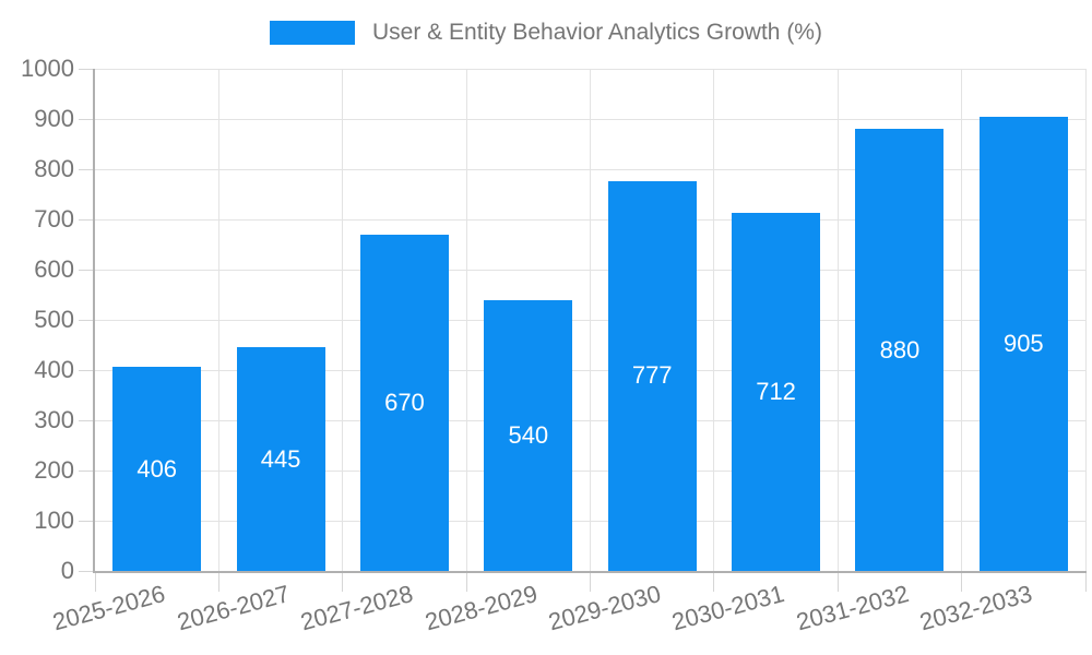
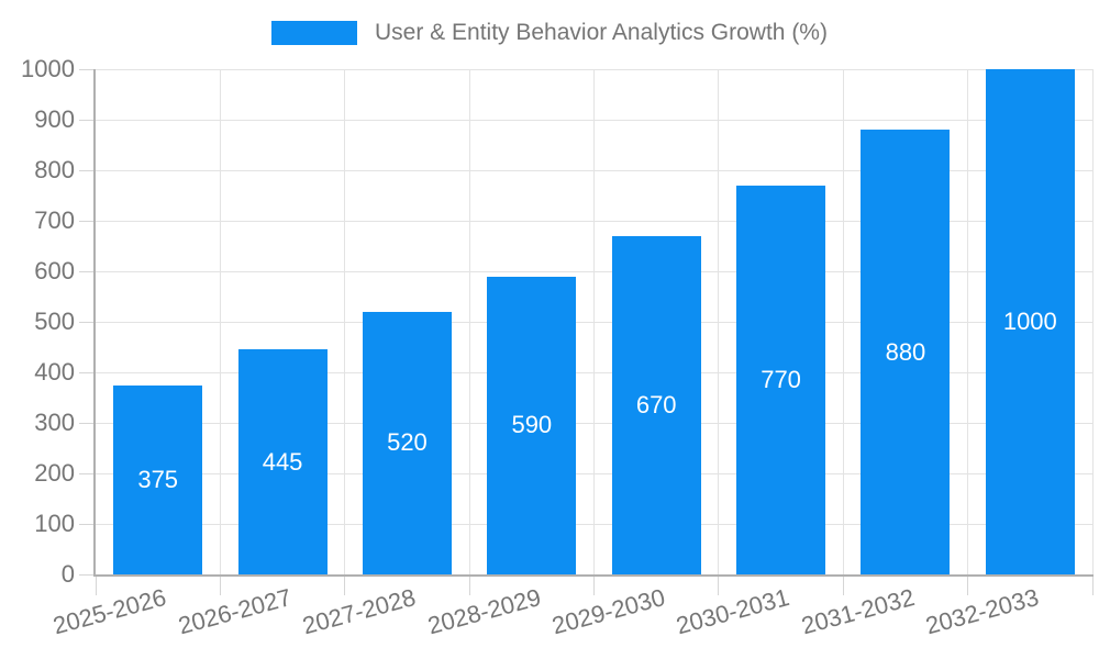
2025-2026: 406 -> 375
2027-2028: 670 -> 520
2028-2029: 540 -> 590
2029-2030: 777 -> 670
2030-2031: 712 -> 770
2032-2033: 905 -> 1000
